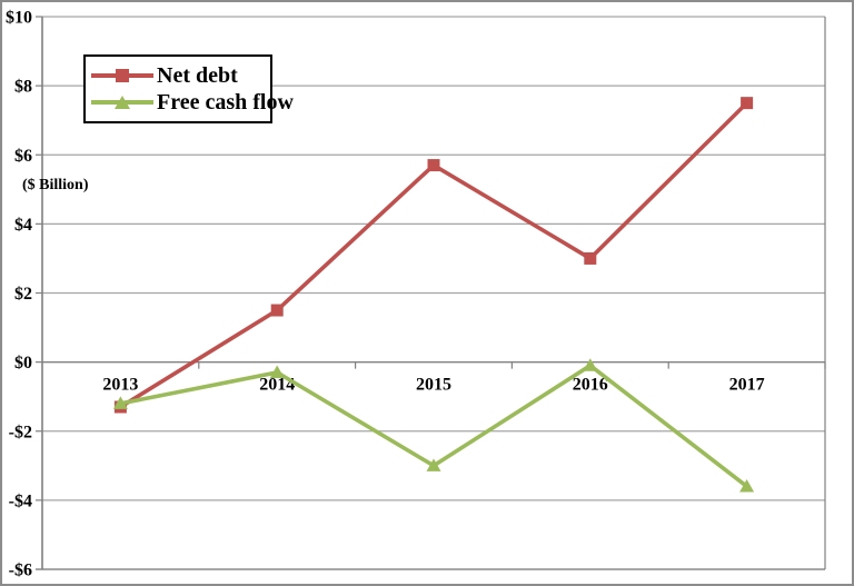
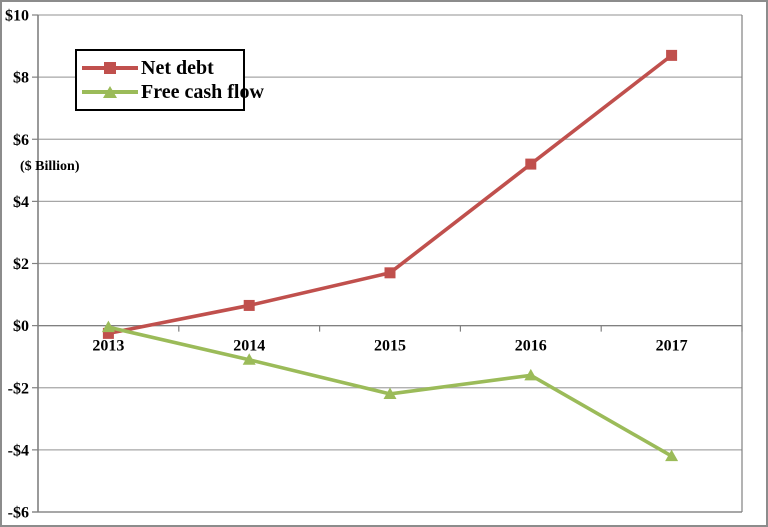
Net debt/2013: -$1.3 -> -$0.2
Free cash flow/2013: -$1.2 -> -$0.1
Net debt/2014: $1.5 -> $0.7
Free cash flow/2014: -$0.3 -> -$1.1
Net debt/2015: $5.7 -> $1.7
Free cash flow/2015: -$3.0 -> -$2.2
Net debt/2016: $3.0 -> $5.2
Free cash flow/2016: -$0.1 -> -$1.6
Net debt/2017: $7.5 -> $8.7
Free cash flow/2017: -$3.6 -> -$4.2
